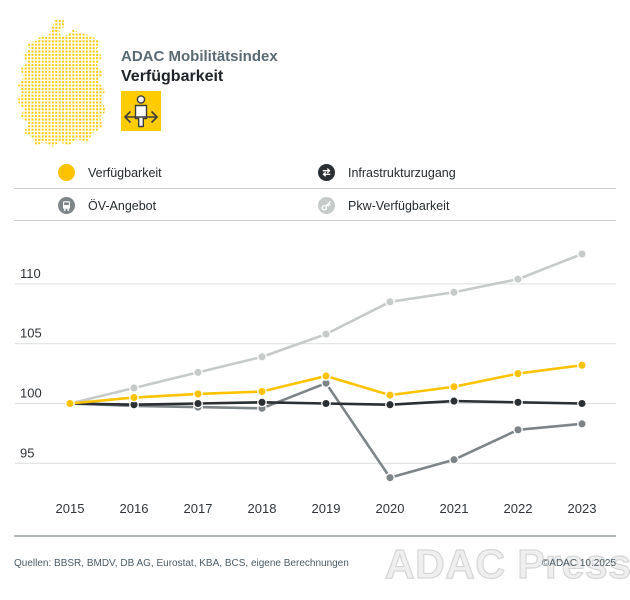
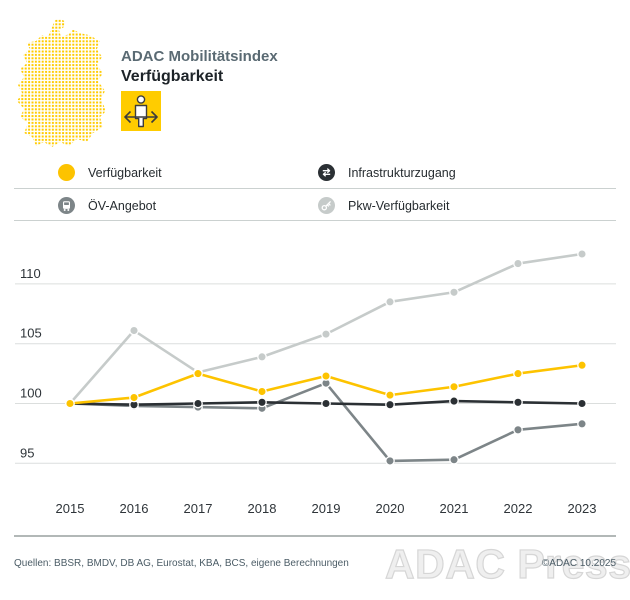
Pkw-Verfügbarkeit/2016: 101.3 -> 106.1
Verfügbarkeit/2017: 100.8 -> 102.5
ÖV-Angebot/2020: 93.8 -> 95.2
Pkw-Verfügbarkeit/2022: 110.4 -> 111.7
